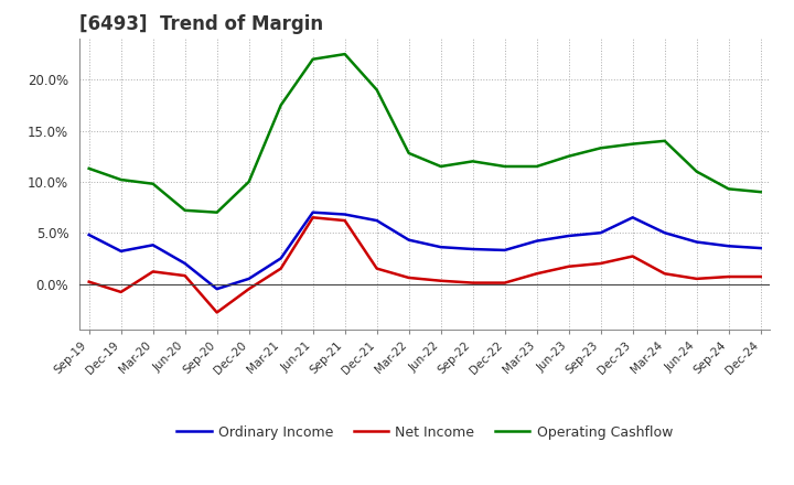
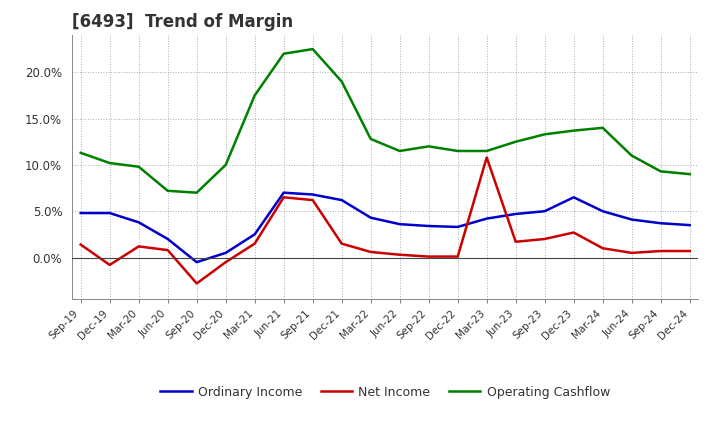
Net Income/Sep-19: 0.2% -> 1.4%
Ordinary Income/Dec-19: 3.2% -> 4.8%
Net Income/Mar-23: 1.0% -> 10.8%
